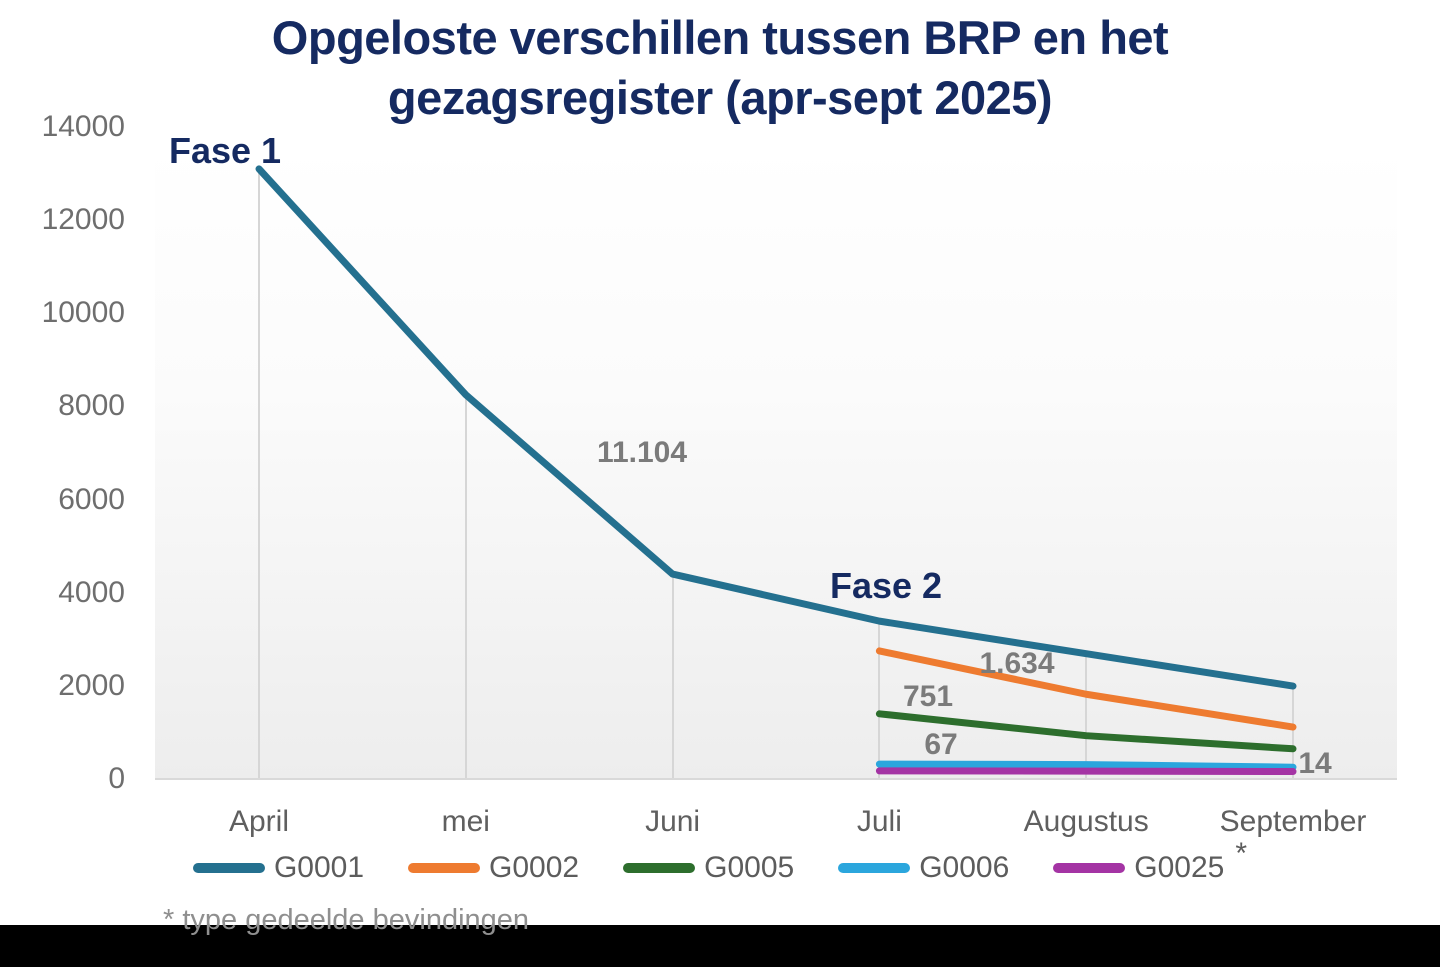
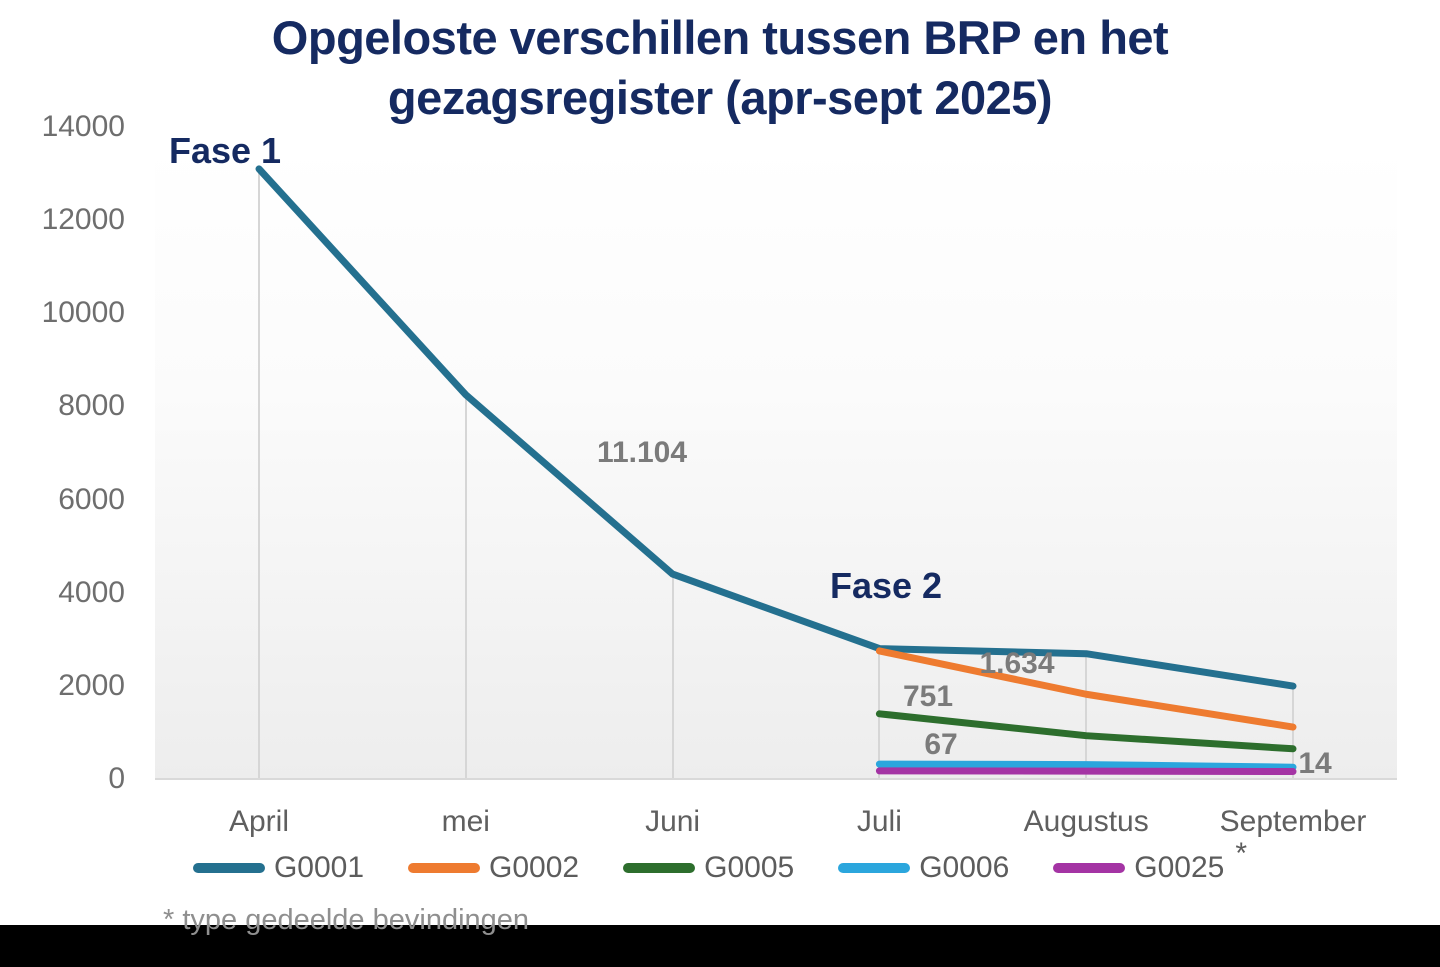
G0001/Juli: 3400 -> 2800
